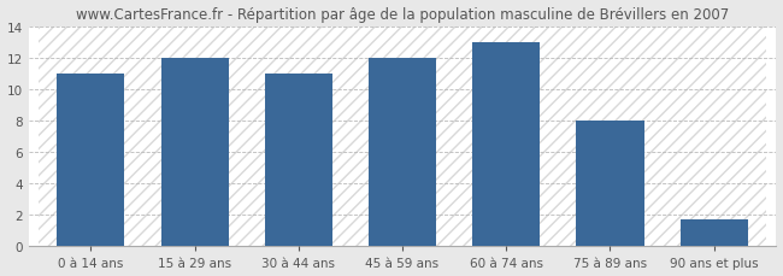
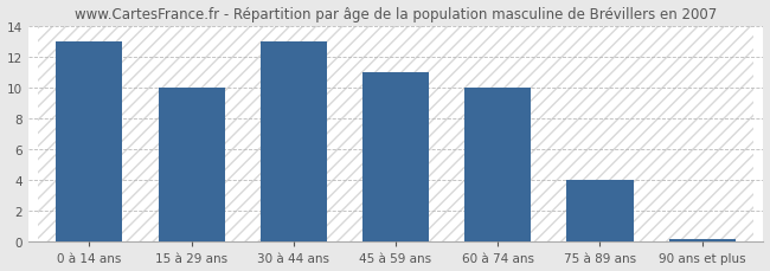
0 à 14 ans: 11.0 -> 13.0
15 à 29 ans: 12.0 -> 10.0
30 à 44 ans: 11.0 -> 13.0
45 à 59 ans: 12.0 -> 11.0
60 à 74 ans: 13.0 -> 10.0
75 à 89 ans: 8.0 -> 4.0
90 ans et plus: 1.7 -> 0.1
